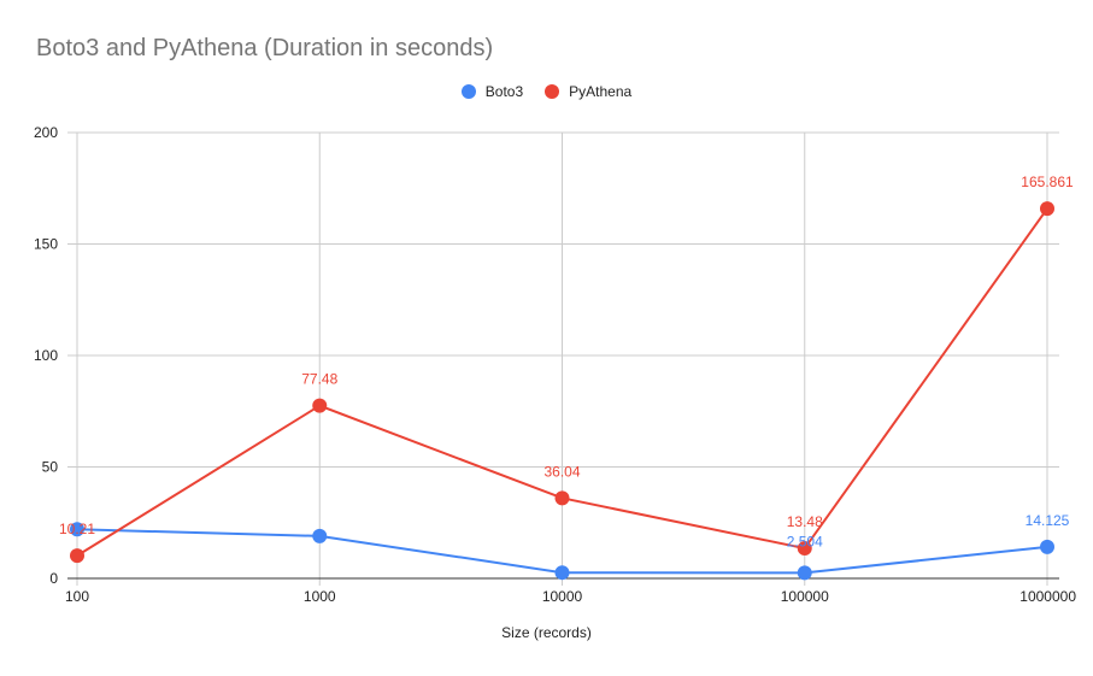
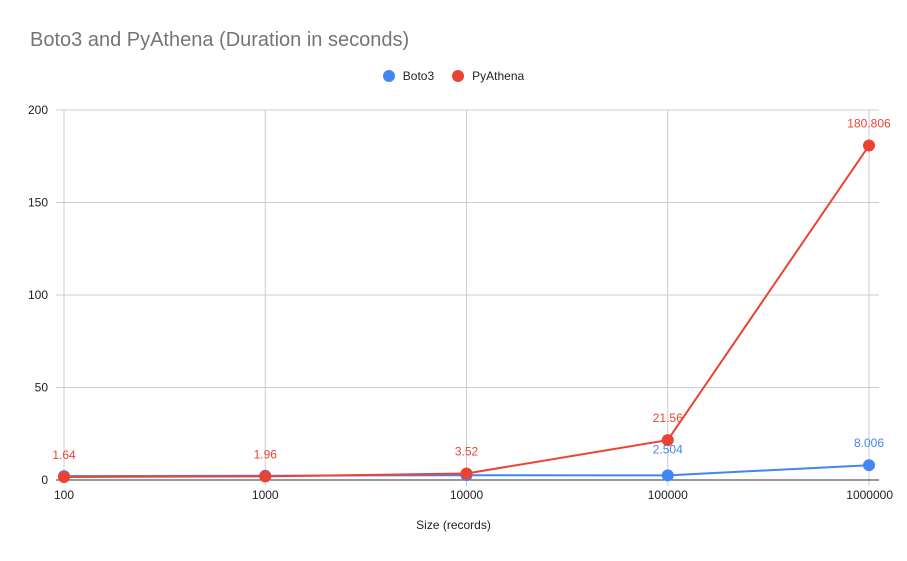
Boto3/100: 22 -> 2
PyAthena/100: 10.21 -> 1.64
Boto3/1000: 19 -> 2
PyAthena/1000: 77.48 -> 1.96
PyAthena/10000: 36.04 -> 3.52
PyAthena/100000: 13.48 -> 21.56
Boto3/1000000: 14.125 -> 8.006
PyAthena/1000000: 165.861 -> 180.806
